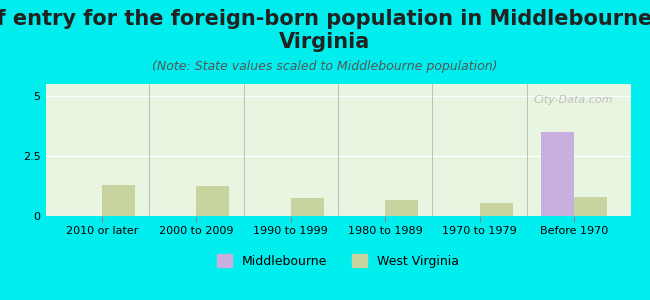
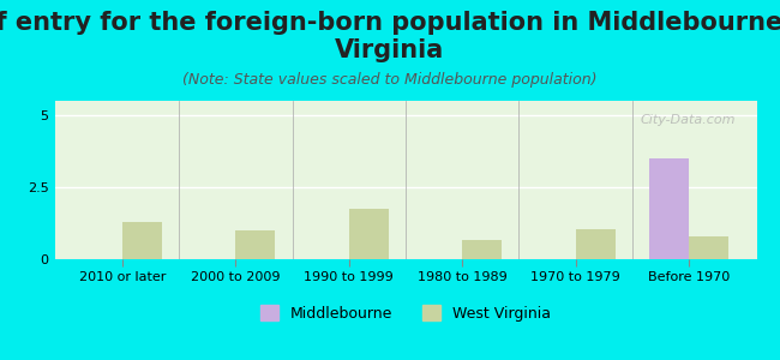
West Virginia/2000 to 2009: 1.25 -> 1.00
West Virginia/1990 to 1999: 0.75 -> 1.75
West Virginia/1970 to 1979: 0.55 -> 1.05
